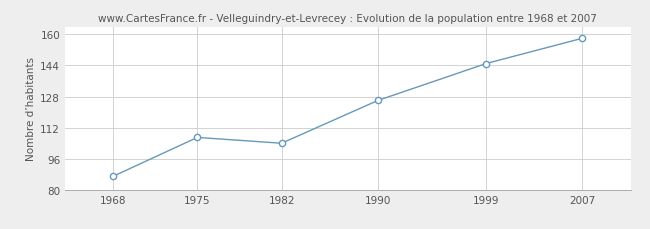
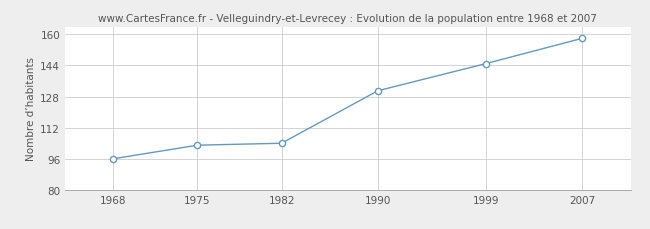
1968: 87 -> 96
1975: 107 -> 103
1990: 126 -> 131
